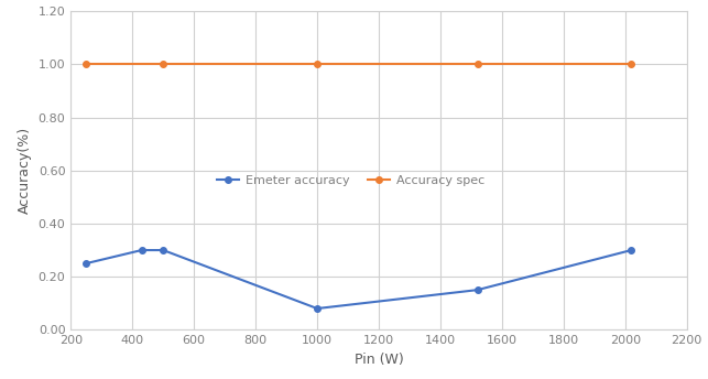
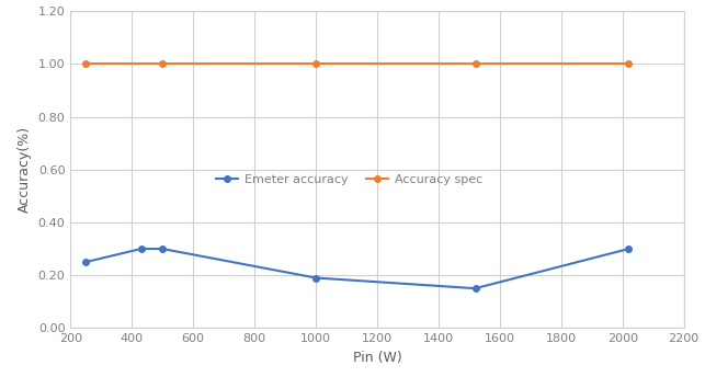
Emeter accuracy/1000: 0.08 -> 0.19
